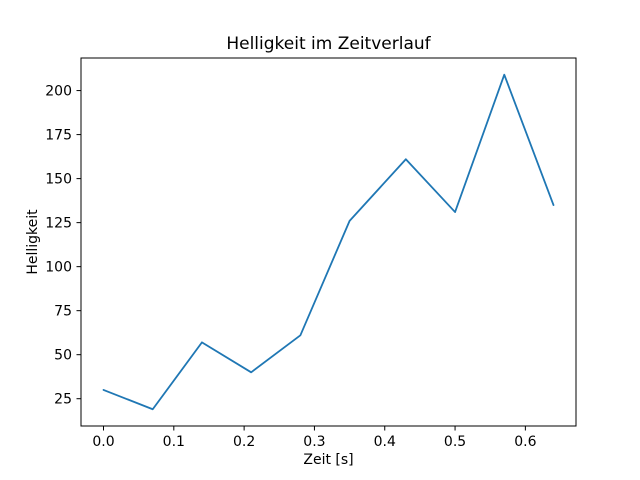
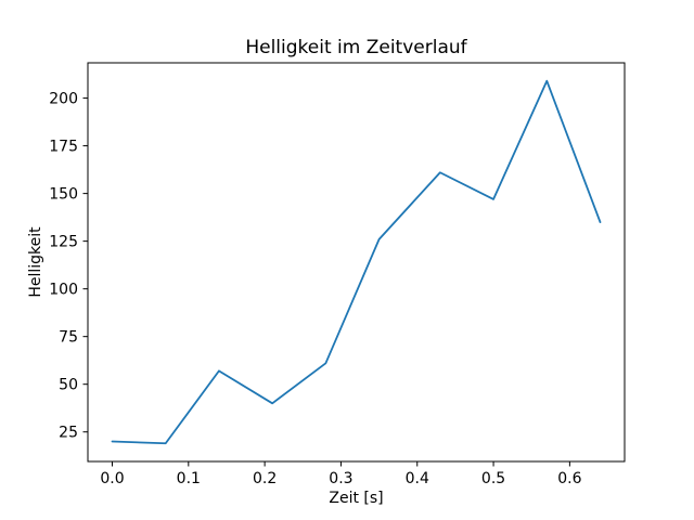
0.0: 30 -> 20
0.5: 131 -> 147
